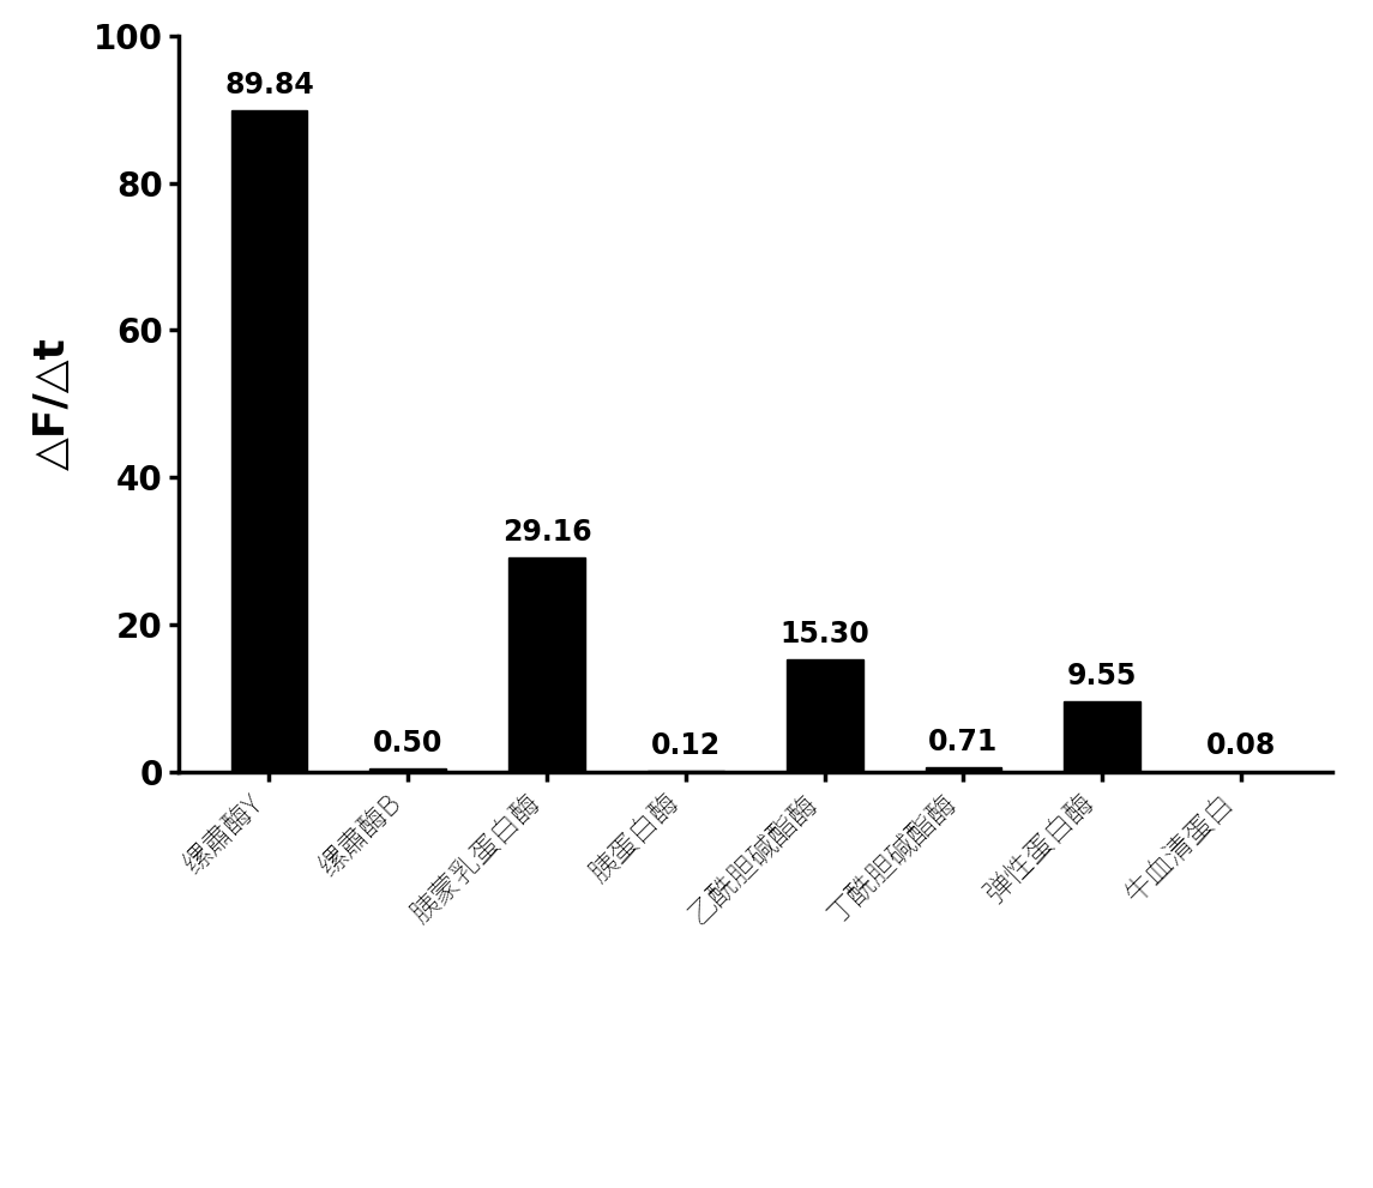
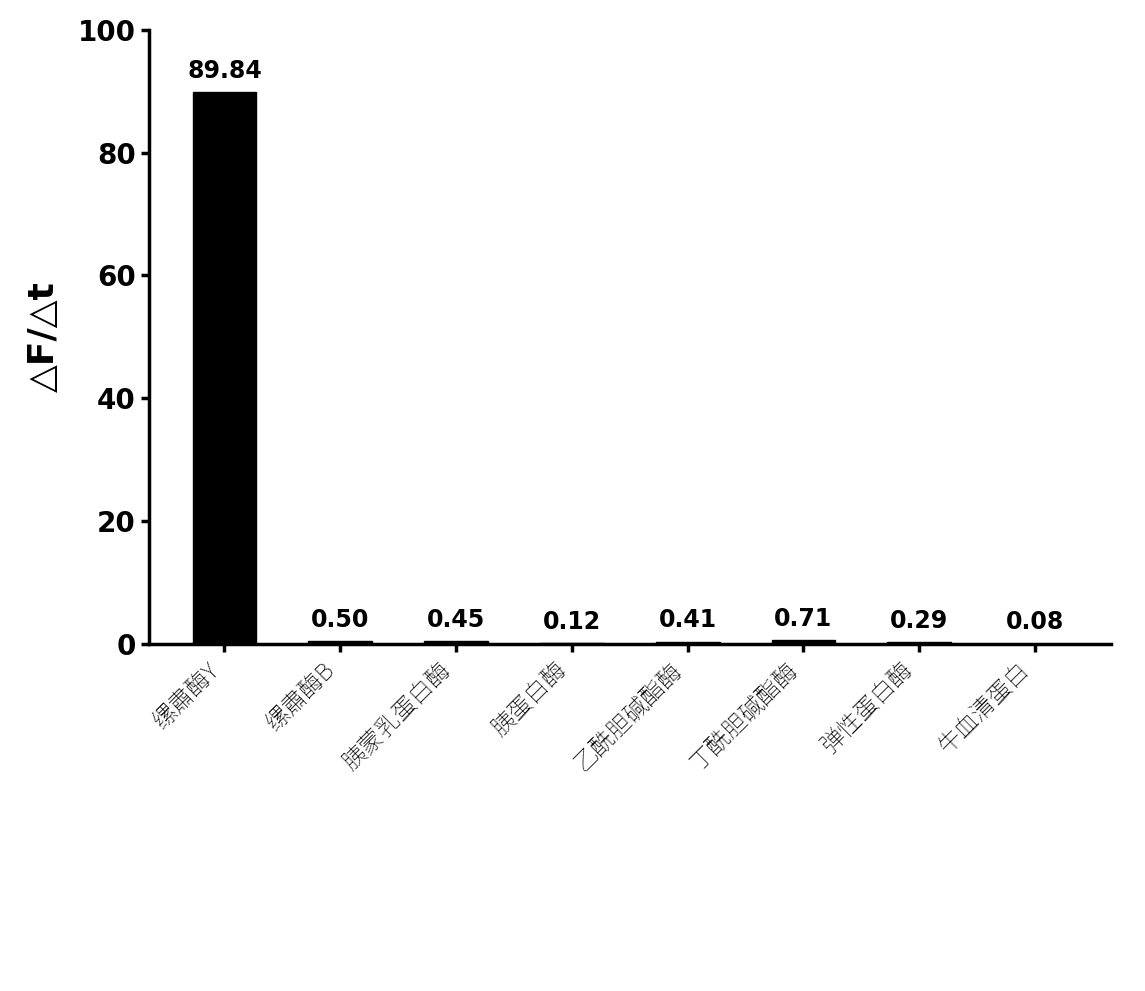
胰蒙乳蛋白酶: 29.16 -> 0.45
乙酰胆碱酯酶: 15.30 -> 0.41
弹性蛋白酶: 9.55 -> 0.29
